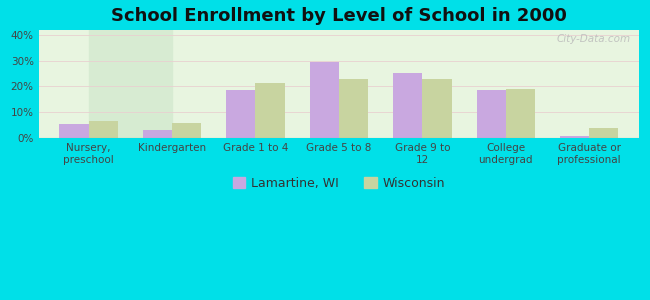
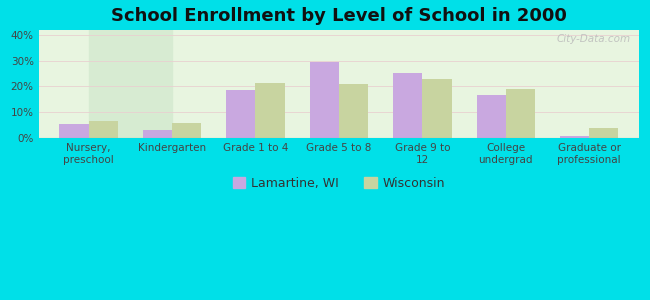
Wisconsin/Grade 5 to 8: 23.0% -> 21.0%
Lamartine, WI/College undergrad: 18.5% -> 16.5%
